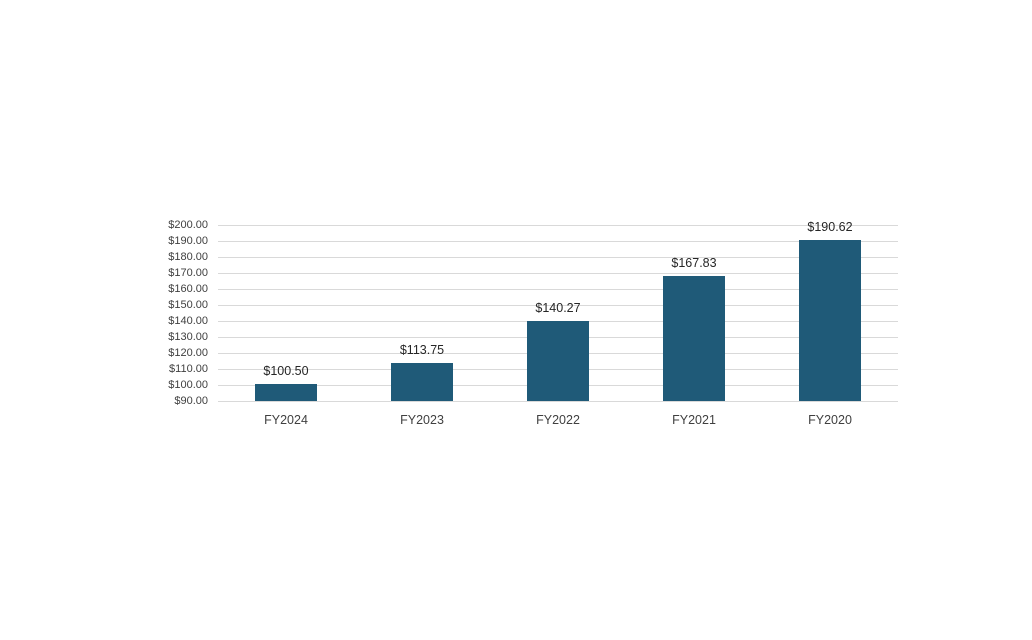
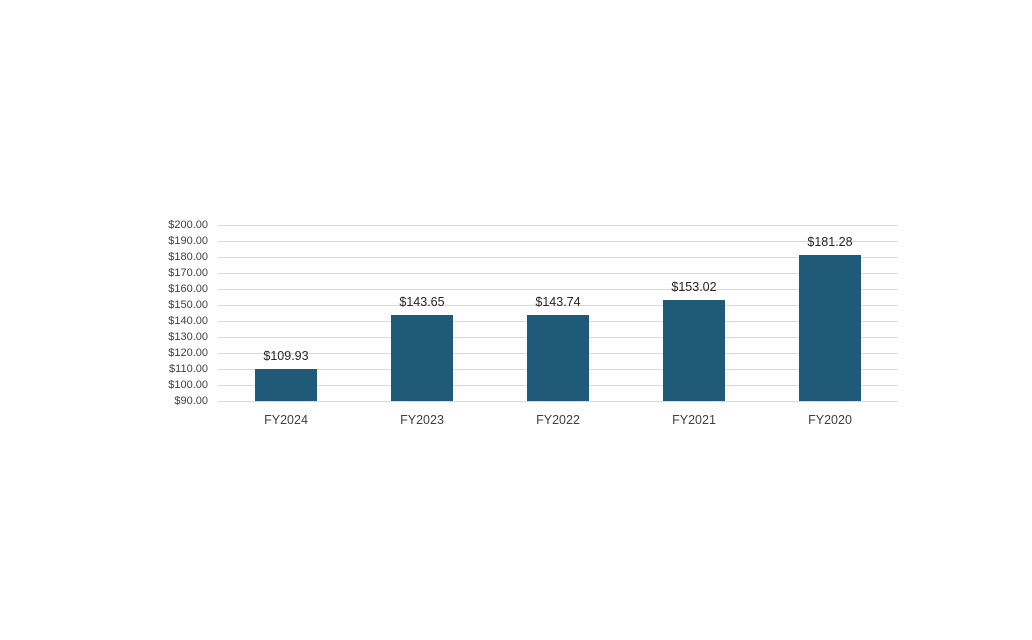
FY2024: $100.50 -> $109.93
FY2023: $113.75 -> $143.65
FY2022: $140.27 -> $143.74
FY2021: $167.83 -> $153.02
FY2020: $190.62 -> $181.28
